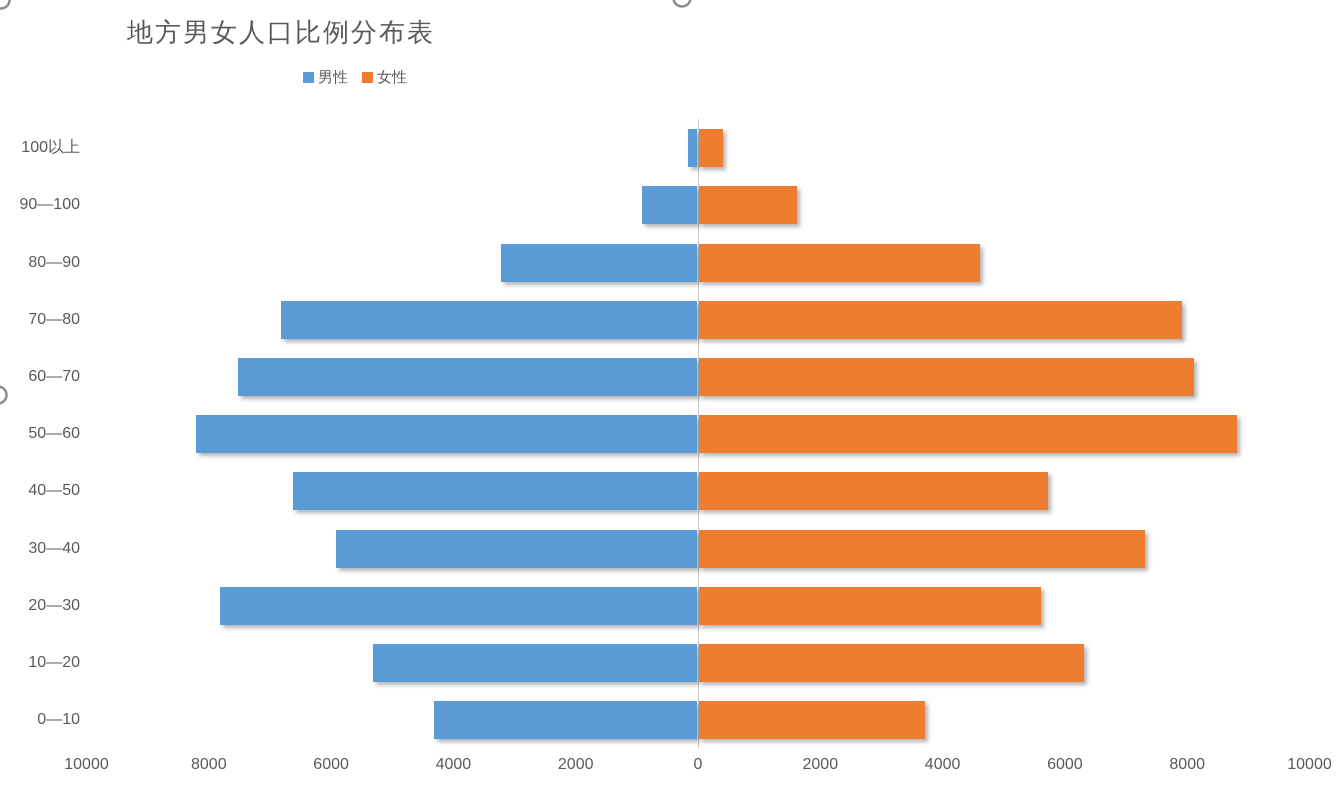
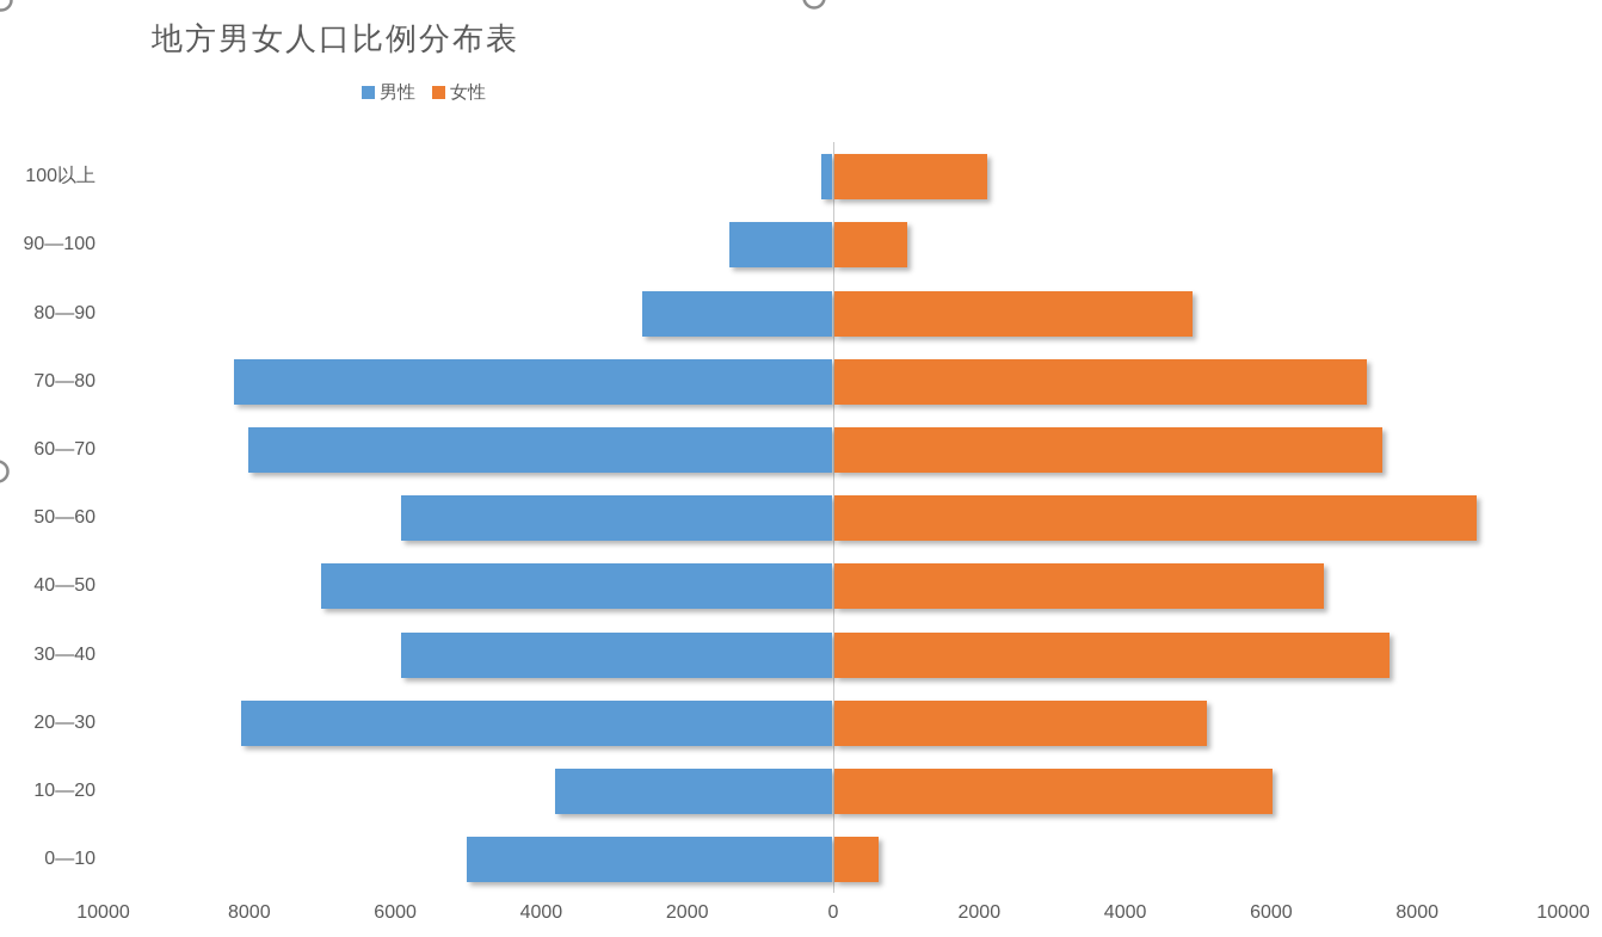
女性/100以上: 400 -> 2100
男性/90—100: 900 -> 1400
女性/90—100: 1600 -> 1000
男性/80—90: 3200 -> 2600
女性/80—90: 4600 -> 4900
男性/70—80: 6800 -> 8200
女性/70—80: 7900 -> 7300
男性/60—70: 7500 -> 8000
女性/60—70: 8100 -> 7500
男性/50—60: 8200 -> 5900
男性/40—50: 6600 -> 7000
女性/40—50: 5700 -> 6700
女性/30—40: 7300 -> 7600
男性/20—30: 7800 -> 8100
女性/20—30: 5600 -> 5100
男性/10—20: 5300 -> 3800
女性/10—20: 6300 -> 6000
男性/0—10: 4300 -> 5000
女性/0—10: 3700 -> 600
